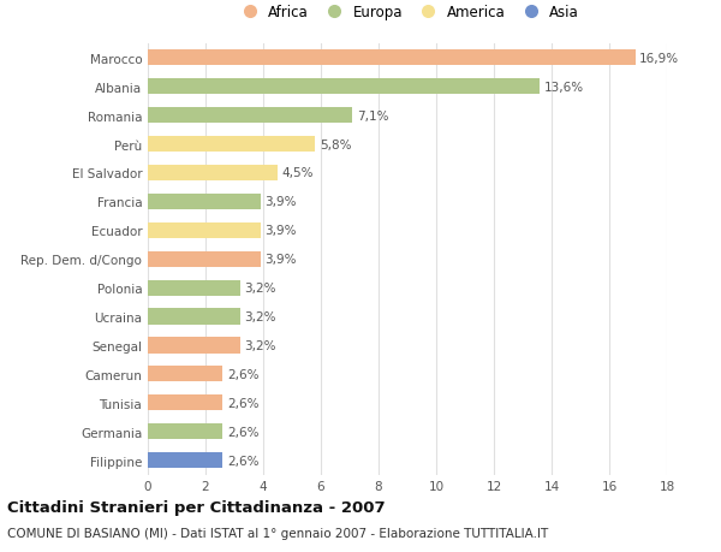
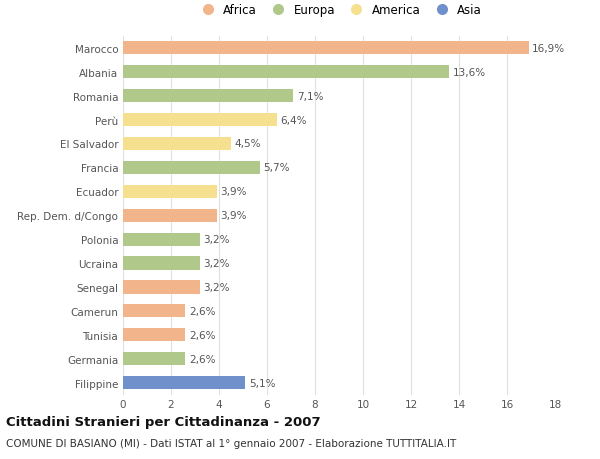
Perù: 5,8% -> 6,4%
Francia: 3,9% -> 5,7%
Filippine: 2,6% -> 5,1%
